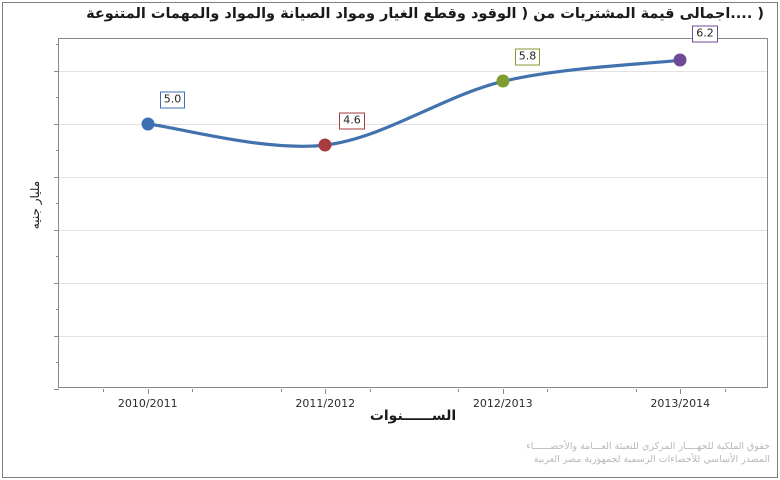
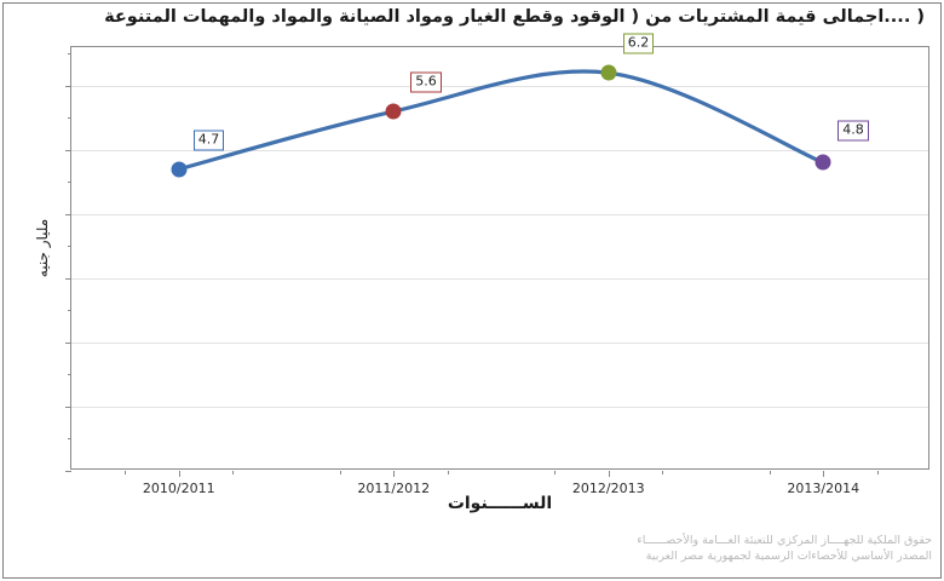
2010/2011: 5.0 -> 4.7
2011/2012: 4.6 -> 5.6
2012/2013: 5.8 -> 6.2
2013/2014: 6.2 -> 4.8
